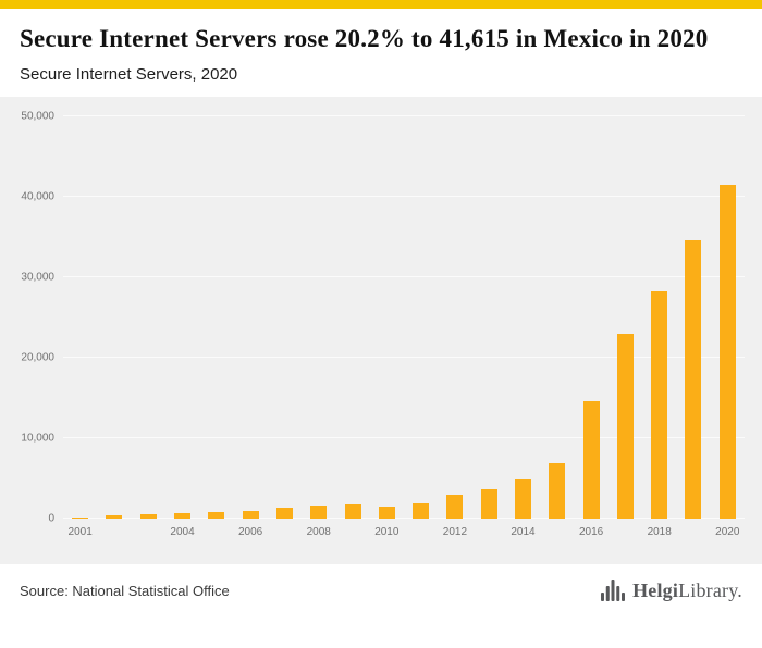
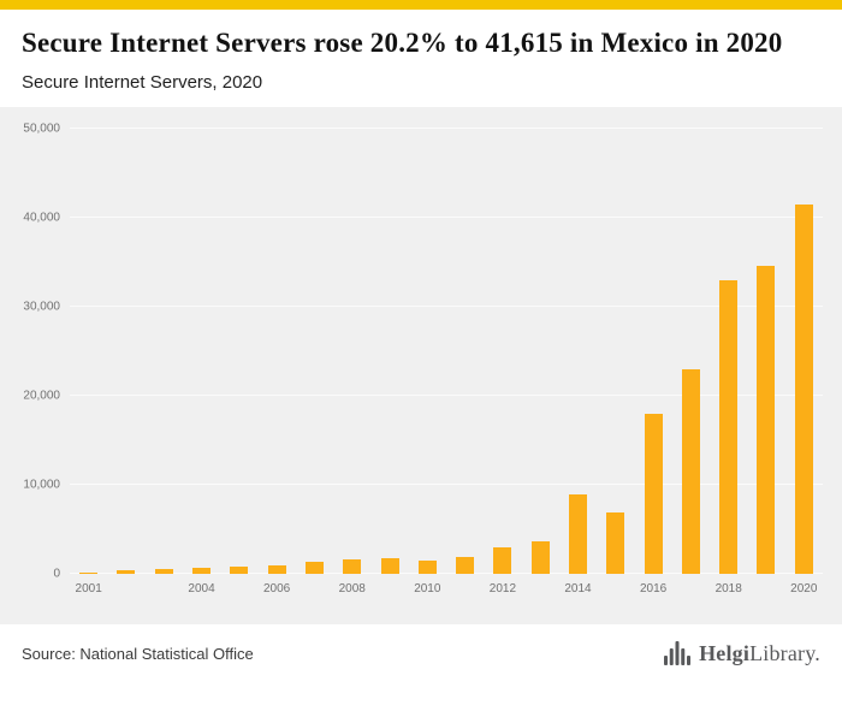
2014: 5000 -> 9000
2016: 15000 -> 18000
2018: 28000 -> 33000
